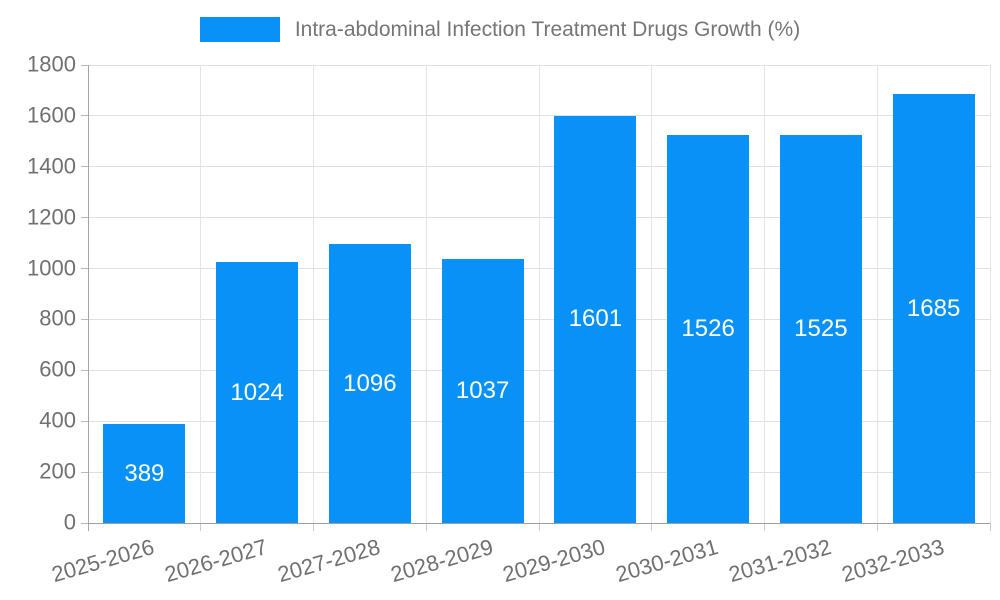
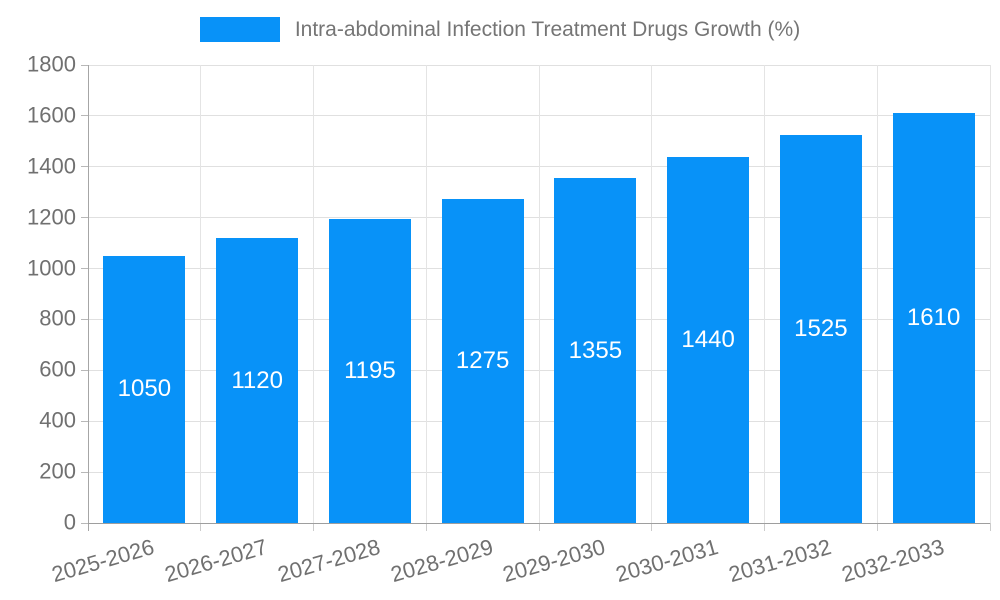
2025-2026: 389 -> 1050
2026-2027: 1024 -> 1120
2027-2028: 1096 -> 1195
2028-2029: 1037 -> 1275
2029-2030: 1601 -> 1355
2030-2031: 1526 -> 1440
2032-2033: 1685 -> 1610
